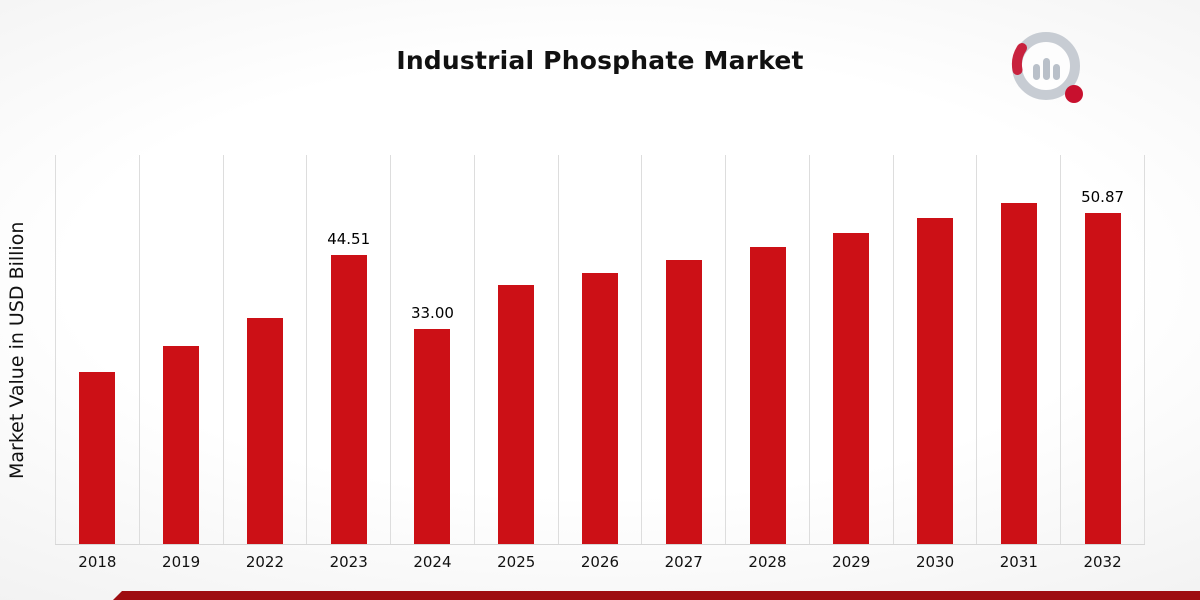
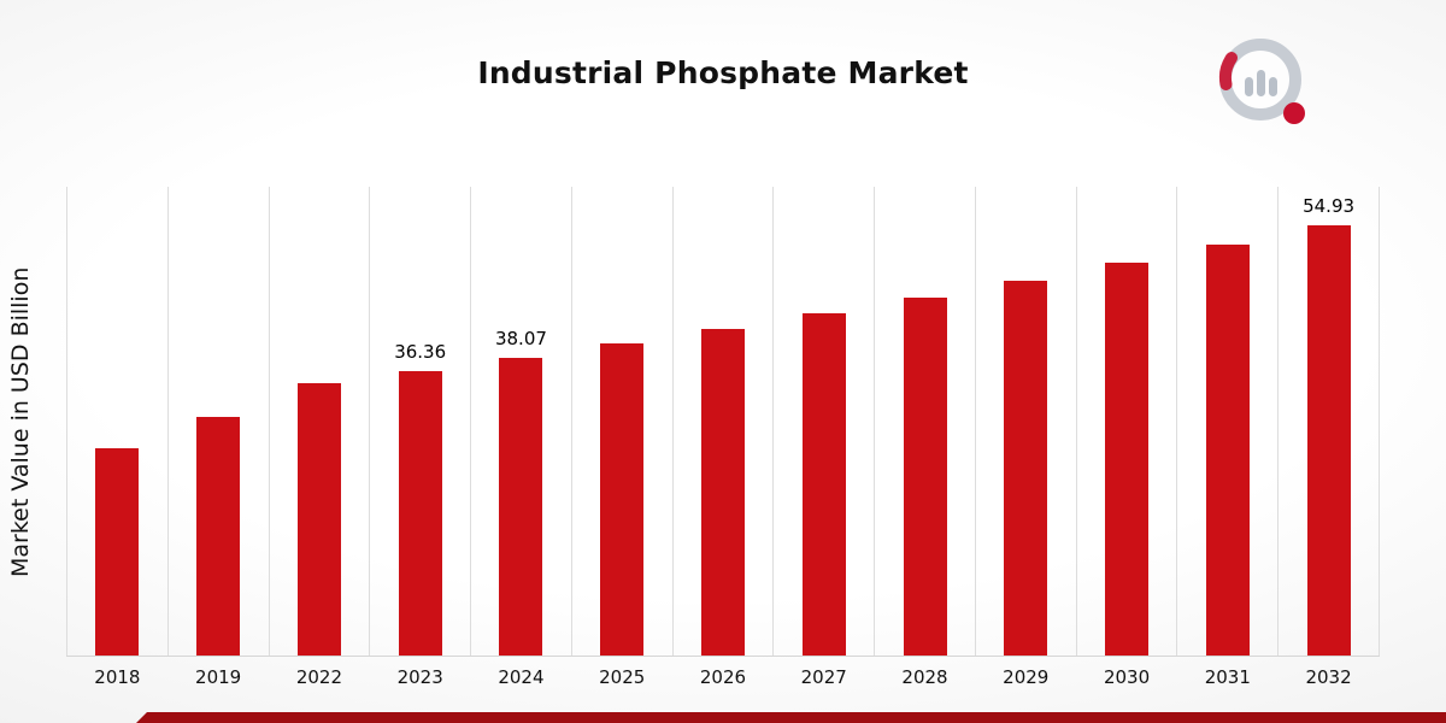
2023: 44.51 -> 36.36
2024: 33.00 -> 38.07
2032: 50.87 -> 54.93
